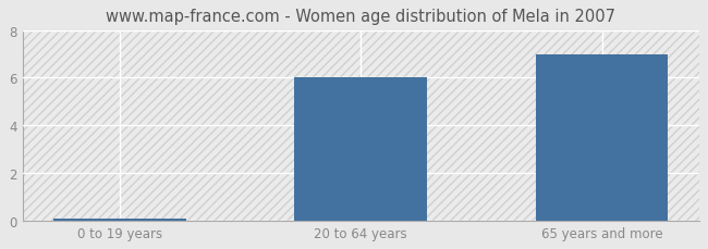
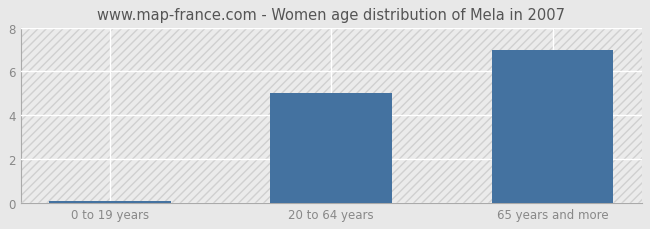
20 to 64 years: 6.00 -> 5.00
